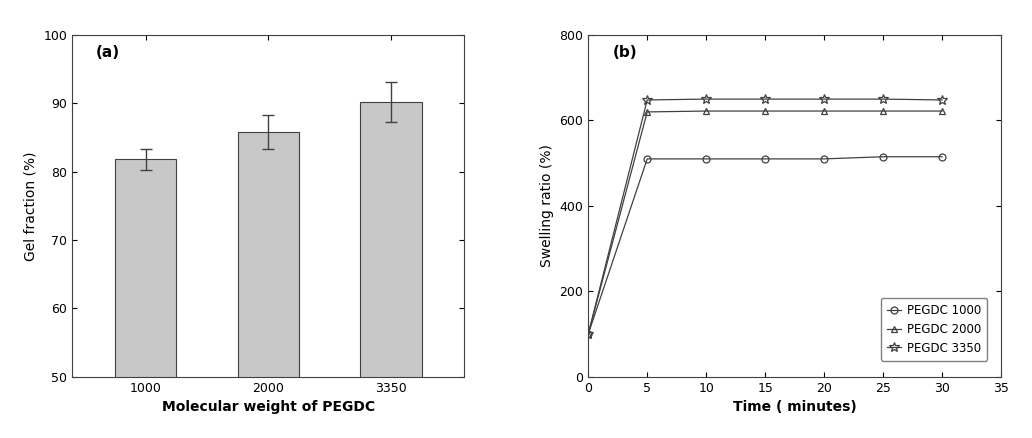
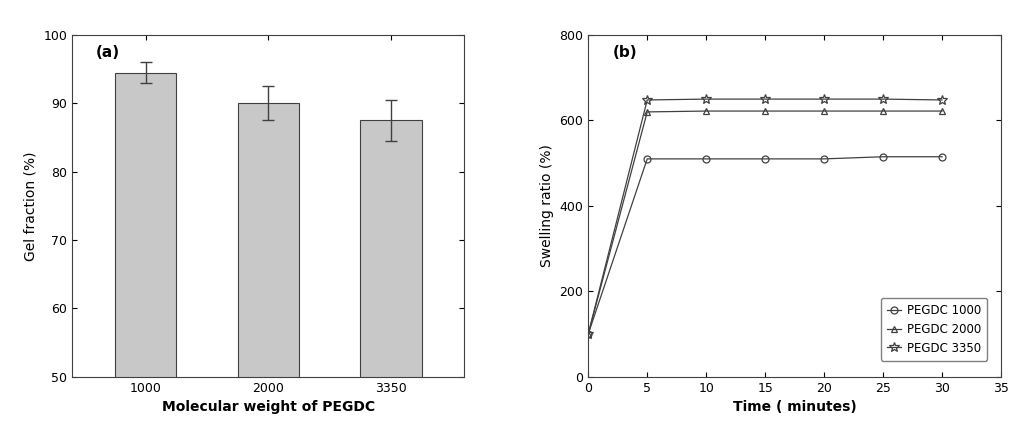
1000: 81.8 -> 94.5
2000: 85.8 -> 90.0
3350: 90.2 -> 87.5
